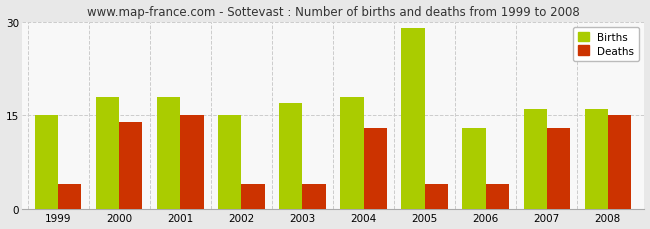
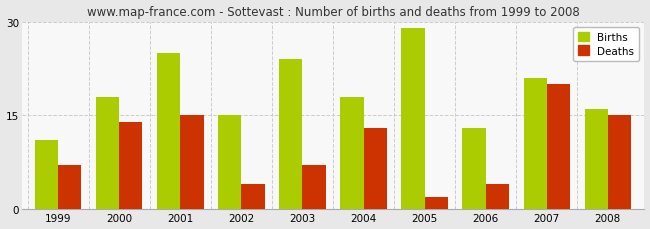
Births/1999: 15 -> 11
Deaths/1999: 4 -> 7
Births/2001: 18 -> 25
Births/2003: 17 -> 24
Deaths/2003: 4 -> 7
Deaths/2005: 4 -> 2
Births/2007: 16 -> 21
Deaths/2007: 13 -> 20
